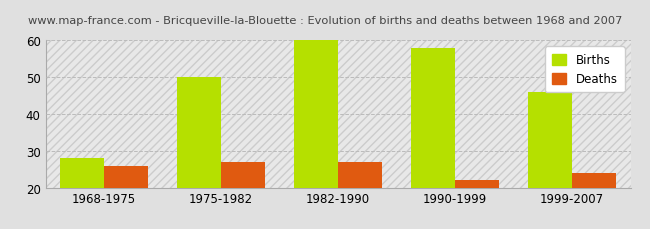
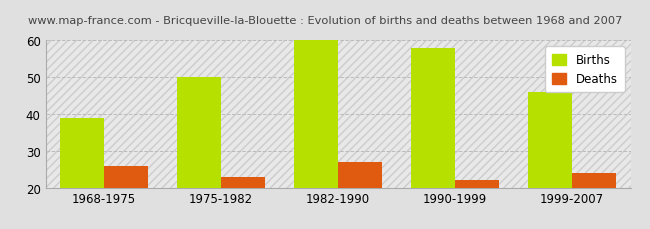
Births/1968-1975: 28 -> 39
Deaths/1975-1982: 27 -> 23
